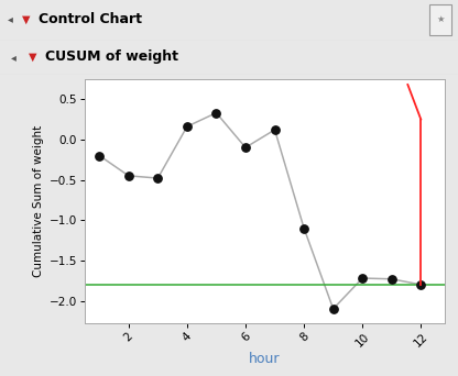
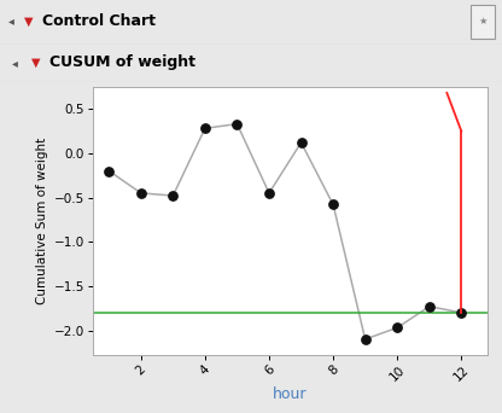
4: 0.16 -> 0.28
6: -0.10 -> -0.45
8: -1.10 -> -0.58
10: -1.72 -> -1.97
